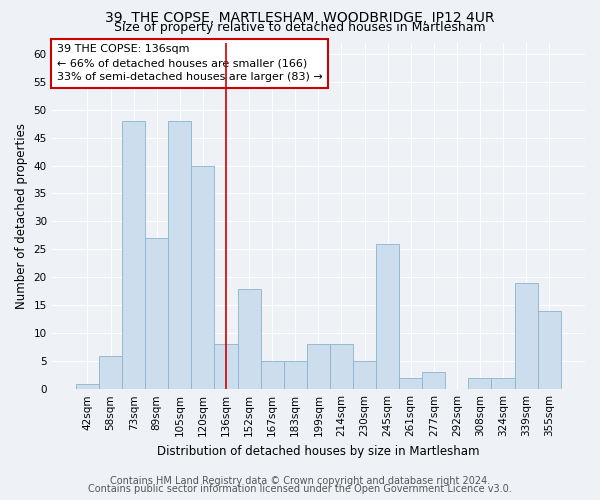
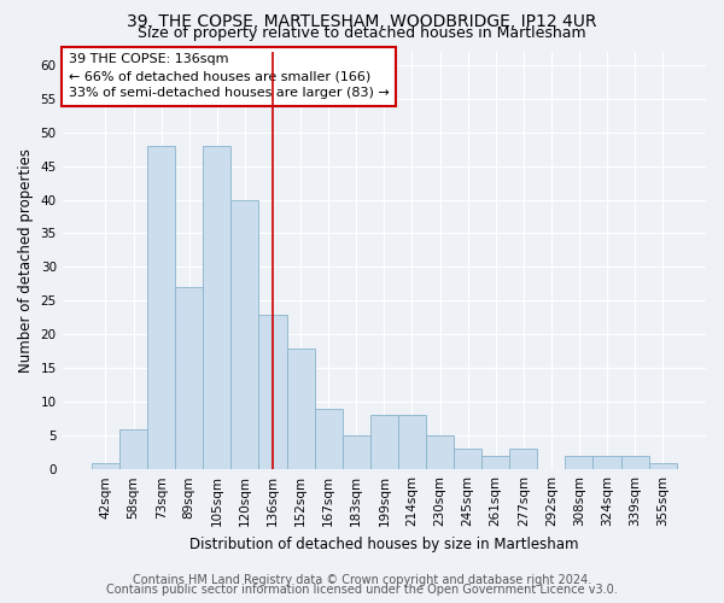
136sqm: 8 -> 23
167sqm: 5 -> 9
245sqm: 26 -> 3
339sqm: 19 -> 2
355sqm: 14 -> 1
